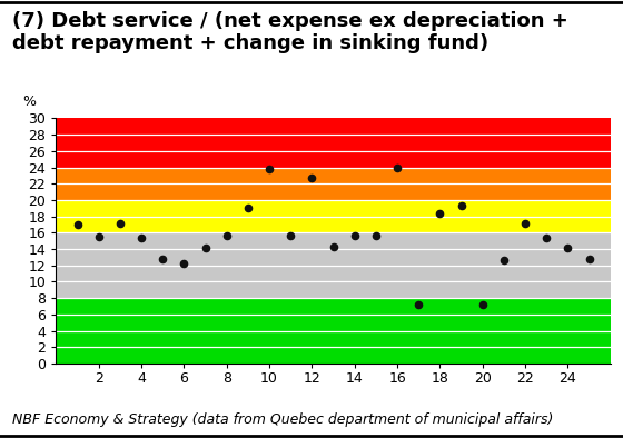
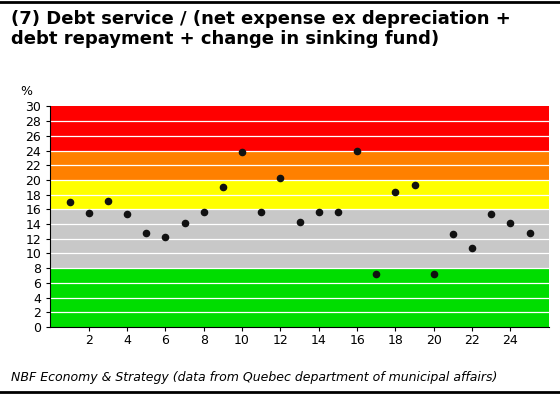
12: 22.7 -> 20.2
22: 17.2 -> 10.8
